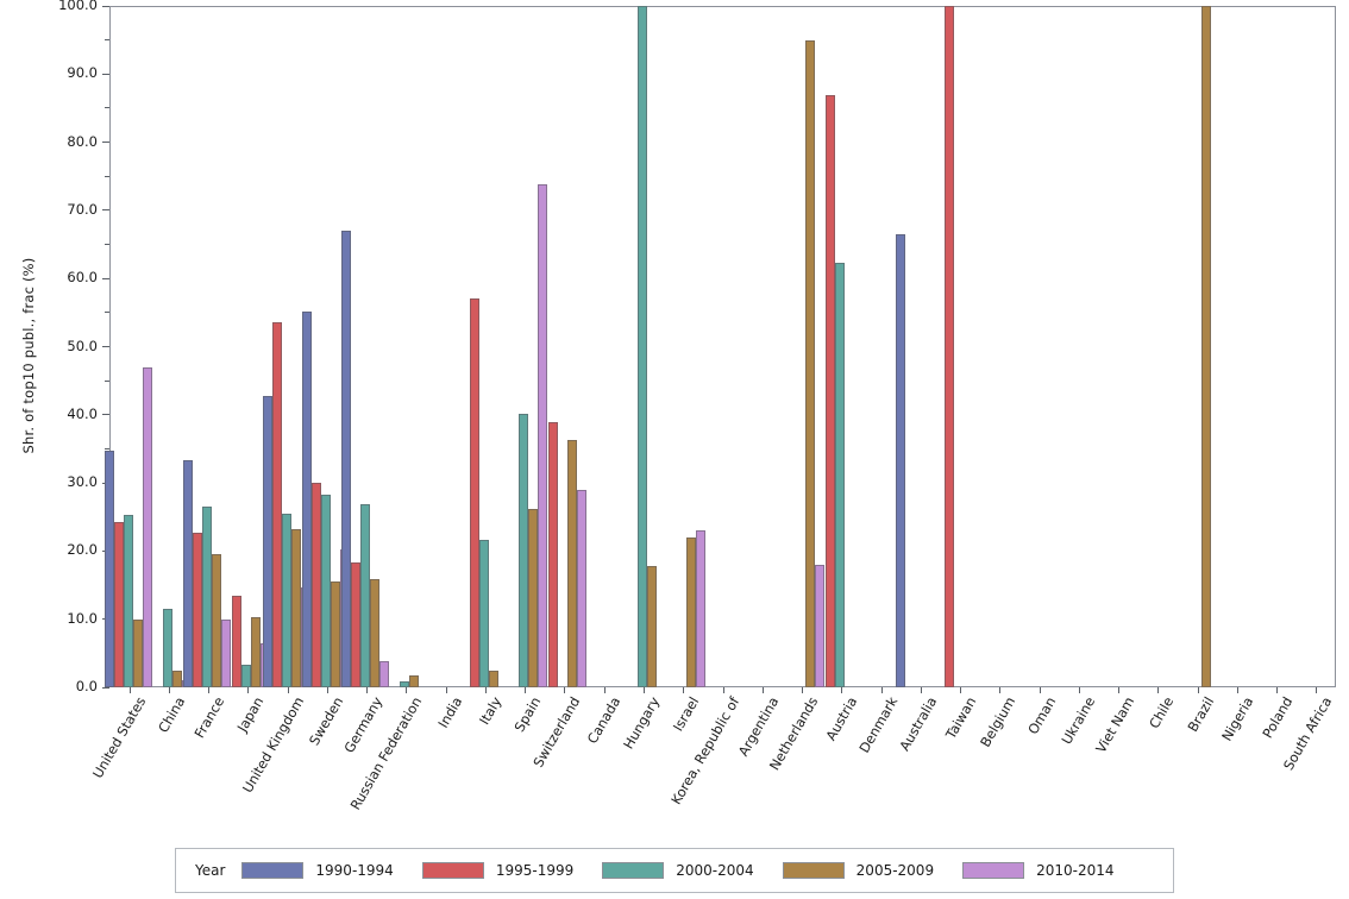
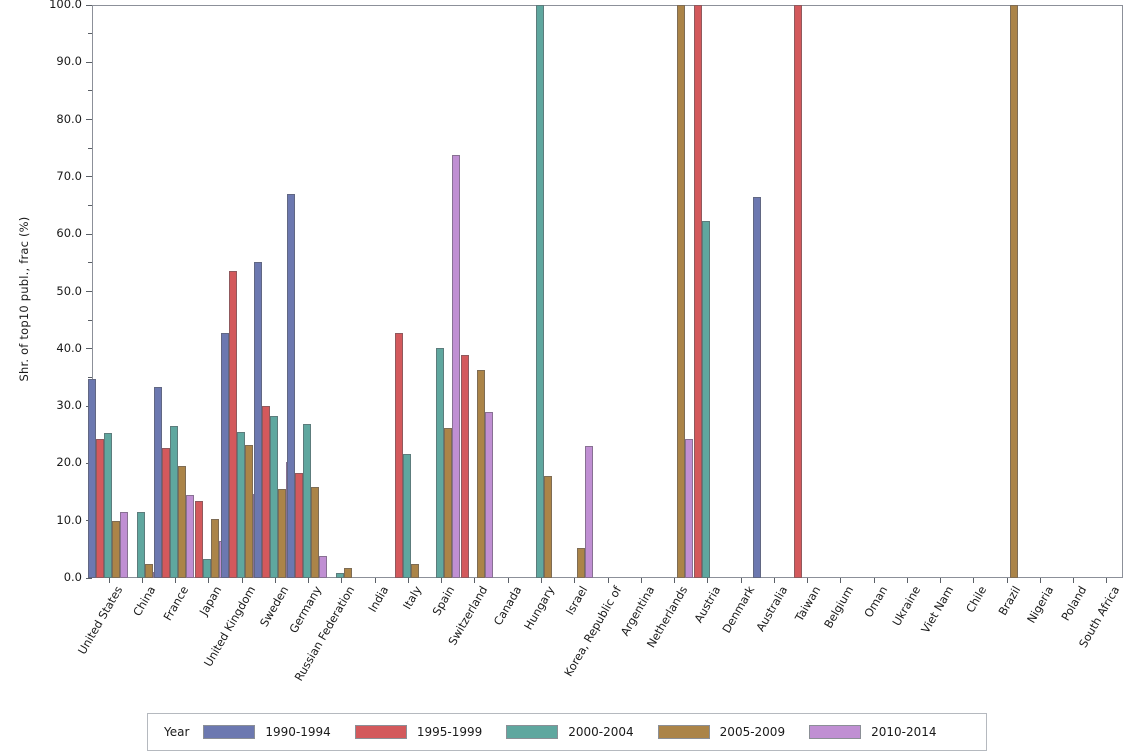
2010-2014/United States: 47 -> 12
2010-2014/France: 10 -> 14
1995-1999/Italy: 57 -> 43
2005-2009/Israel: 22 -> 5
2005-2009/Netherlands: 95 -> 100
2010-2014/Netherlands: 18 -> 24
1995-1999/Austria: 87 -> 100
